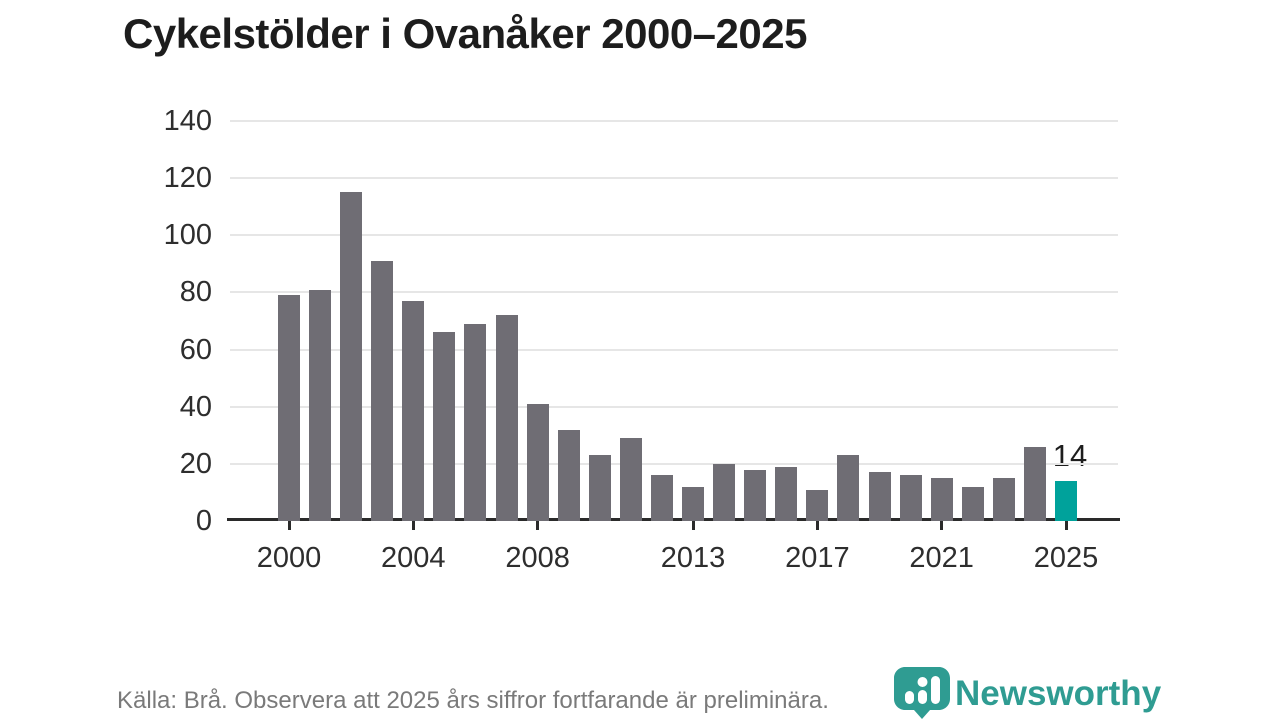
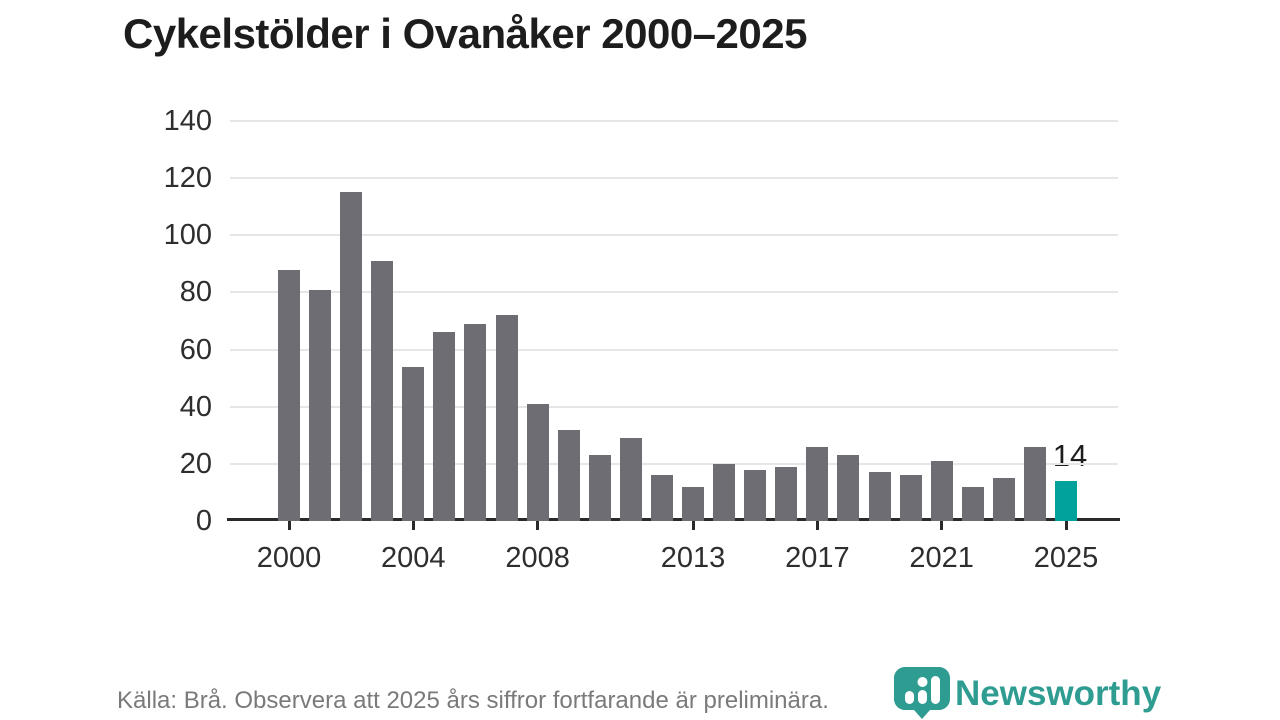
2000: 79 -> 88
2004: 77 -> 54
2017: 11 -> 26
2021: 15 -> 21
